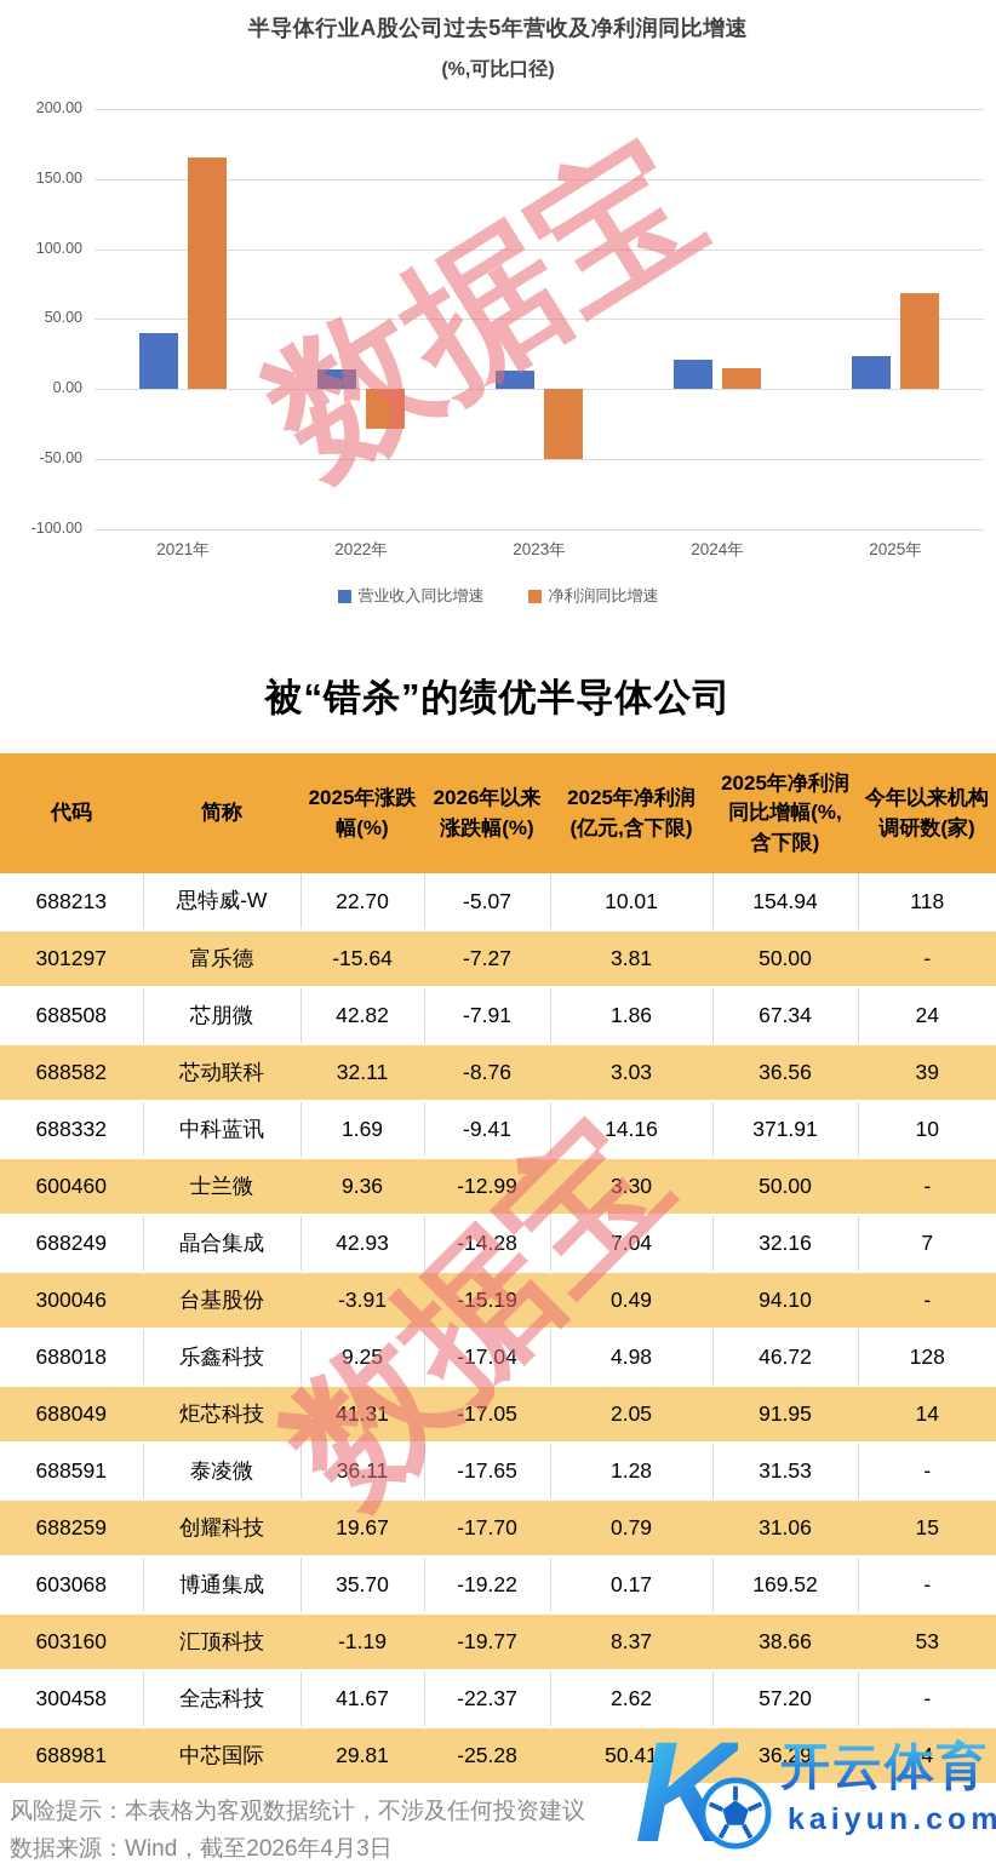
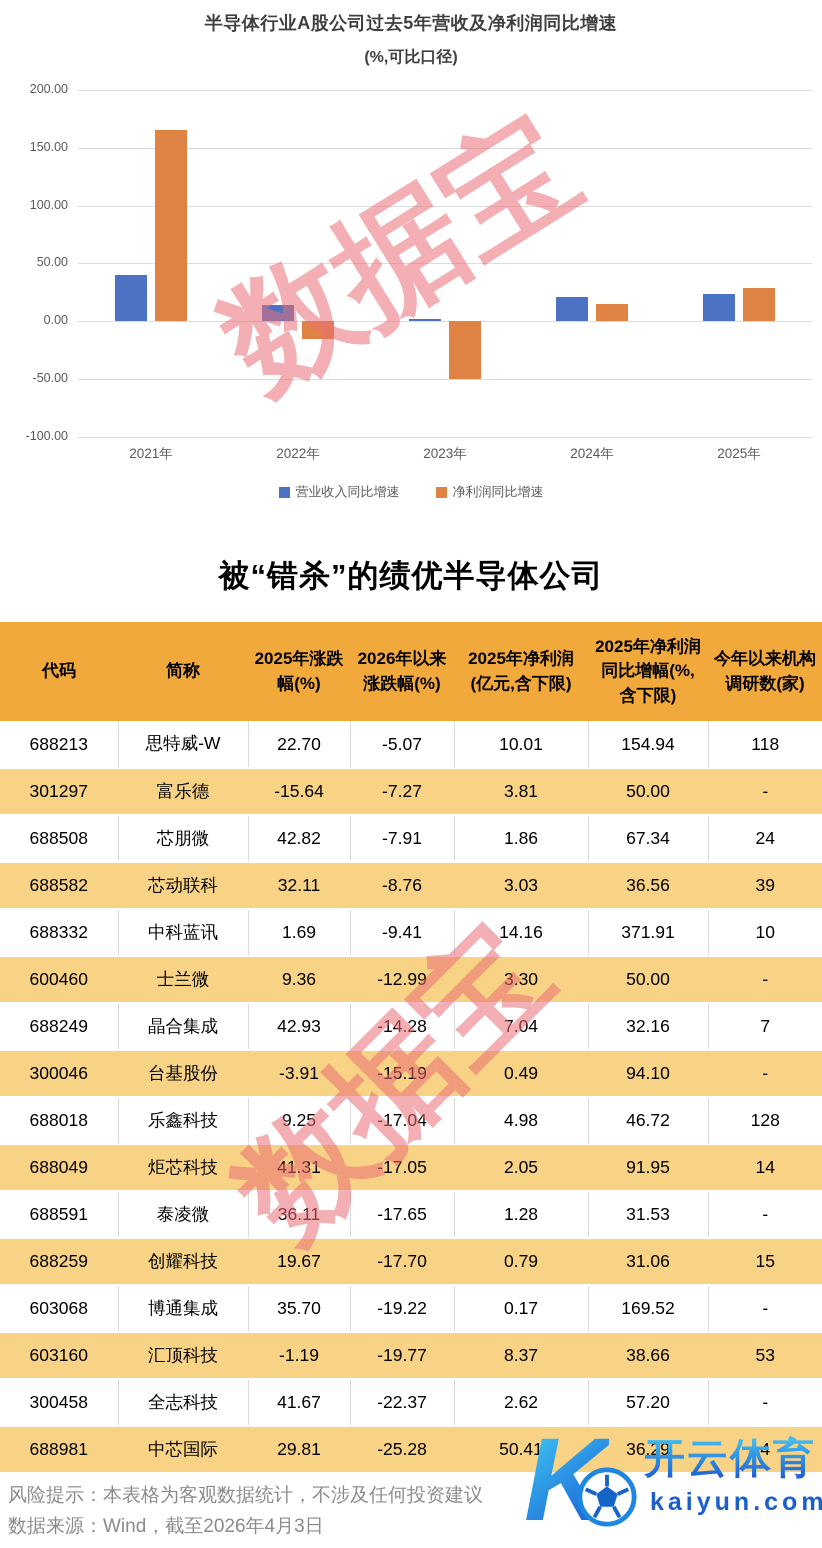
净利润同比增速/2022年: -29 -> -16
营业收入同比增速/2023年: 13 -> 2
净利润同比增速/2025年: 68 -> 29
